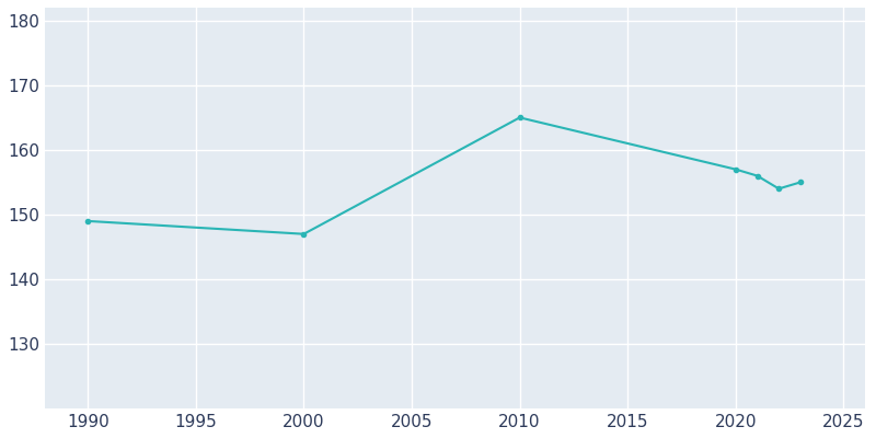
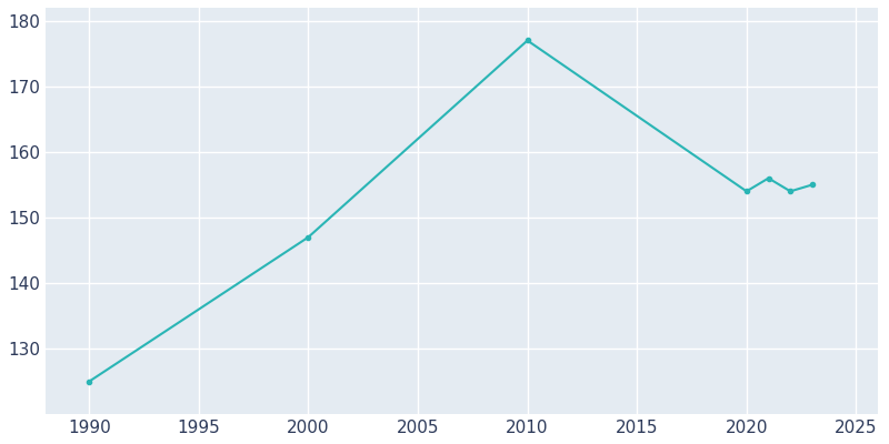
1990: 149 -> 125
2010: 165 -> 177
2020: 157 -> 154
